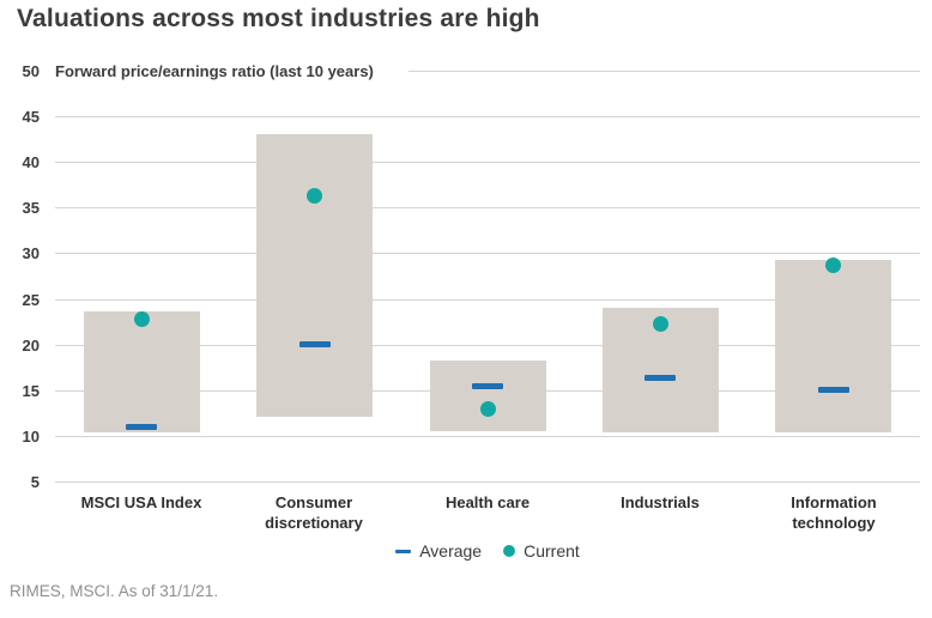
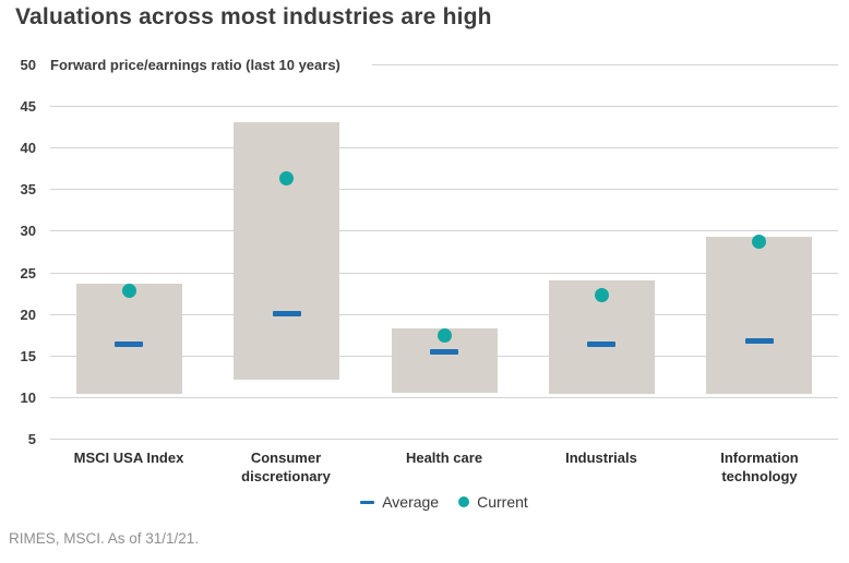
Average/MSCI USA Index: 11 -> 16
Current/Health care: 13 -> 17
Average/Information technology: 15 -> 17
